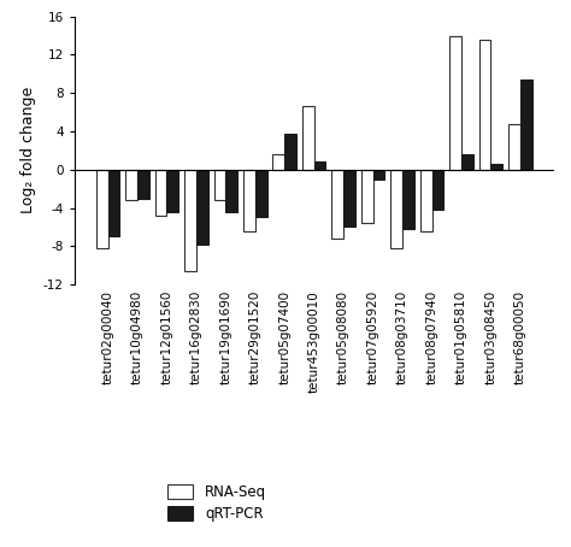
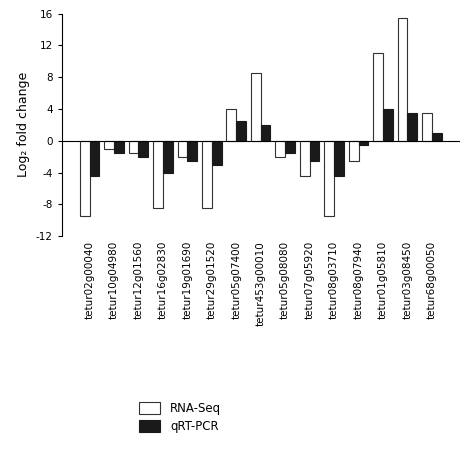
RNA-Seq/tetur02g00040: -8.2 -> -9.5
qRT-PCR/tetur02g00040: -7.0 -> -4.5
RNA-Seq/tetur10g04980: -3.2 -> -1.0
qRT-PCR/tetur10g04980: -3.0 -> -1.5
RNA-Seq/tetur12g01560: -4.8 -> -1.5
qRT-PCR/tetur12g01560: -4.4 -> -2.0
RNA-Seq/tetur16g02830: -10.6 -> -8.5
qRT-PCR/tetur16g02830: -7.8 -> -4.0
RNA-Seq/tetur19g01690: -3.2 -> -2.0
qRT-PCR/tetur19g01690: -4.4 -> -2.5
RNA-Seq/tetur29g01520: -6.4 -> -8.5
qRT-PCR/tetur29g01520: -5.0 -> -3.0
RNA-Seq/tetur05g07400: 1.6 -> 4.0
qRT-PCR/tetur05g07400: 3.8 -> 2.5
RNA-Seq/tetur453g00010: 6.6 -> 8.5
qRT-PCR/tetur453g00010: 0.8 -> 2.0
RNA-Seq/tetur05g08080: -7.2 -> -2.0
qRT-PCR/tetur05g08080: -6.0 -> -1.5
RNA-Seq/tetur07g05920: -5.6 -> -4.5
qRT-PCR/tetur07g05920: -1.0 -> -2.5
RNA-Seq/tetur08g03710: -8.2 -> -9.5
qRT-PCR/tetur08g03710: -6.2 -> -4.5
RNA-Seq/tetur08g07940: -6.4 -> -2.5
qRT-PCR/tetur08g07940: -4.2 -> -0.5
RNA-Seq/tetur01g05810: 14.0 -> 11.0
qRT-PCR/tetur01g05810: 1.6 -> 4.0
RNA-Seq/tetur03g08450: 13.6 -> 15.5
qRT-PCR/tetur03g08450: 0.6 -> 3.5
RNA-Seq/tetur68g00050: 4.8 -> 3.5
qRT-PCR/tetur68g00050: 9.4 -> 1.0
